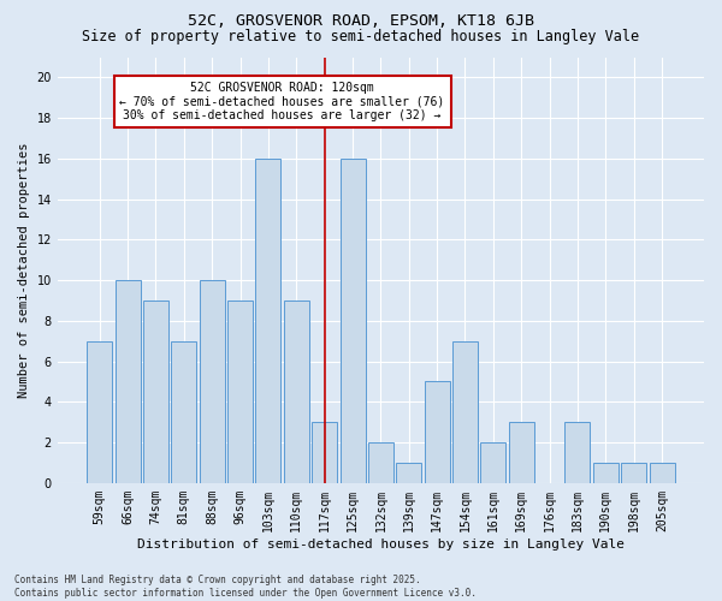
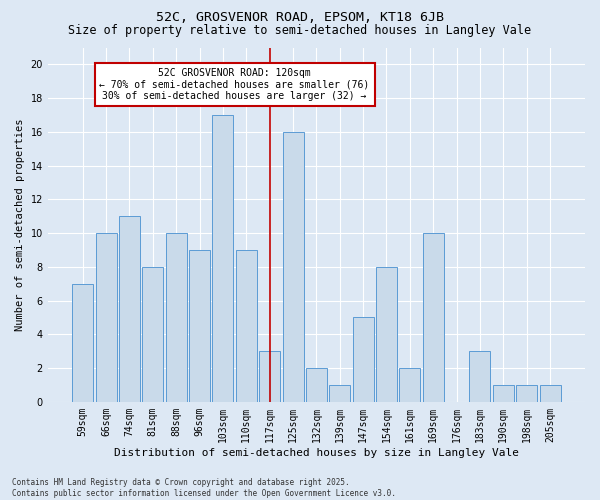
74sqm: 9 -> 11
81sqm: 7 -> 8
103sqm: 16 -> 17
154sqm: 7 -> 8
169sqm: 3 -> 10
